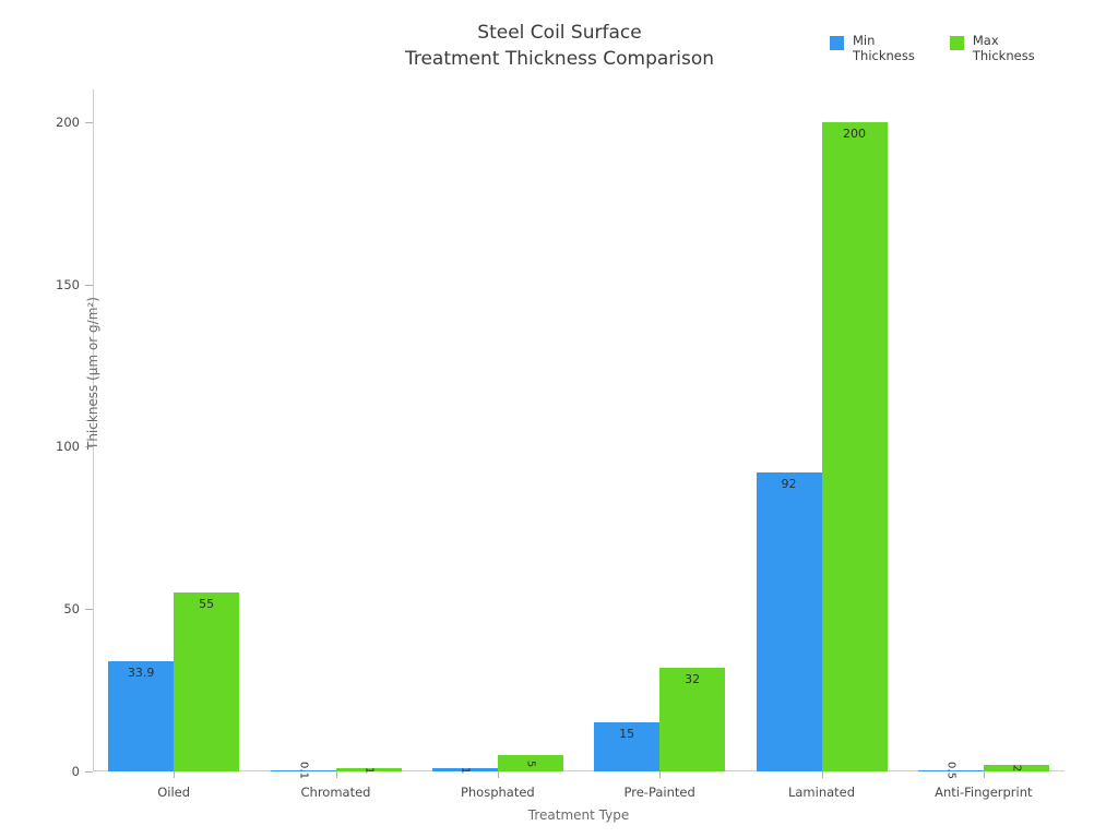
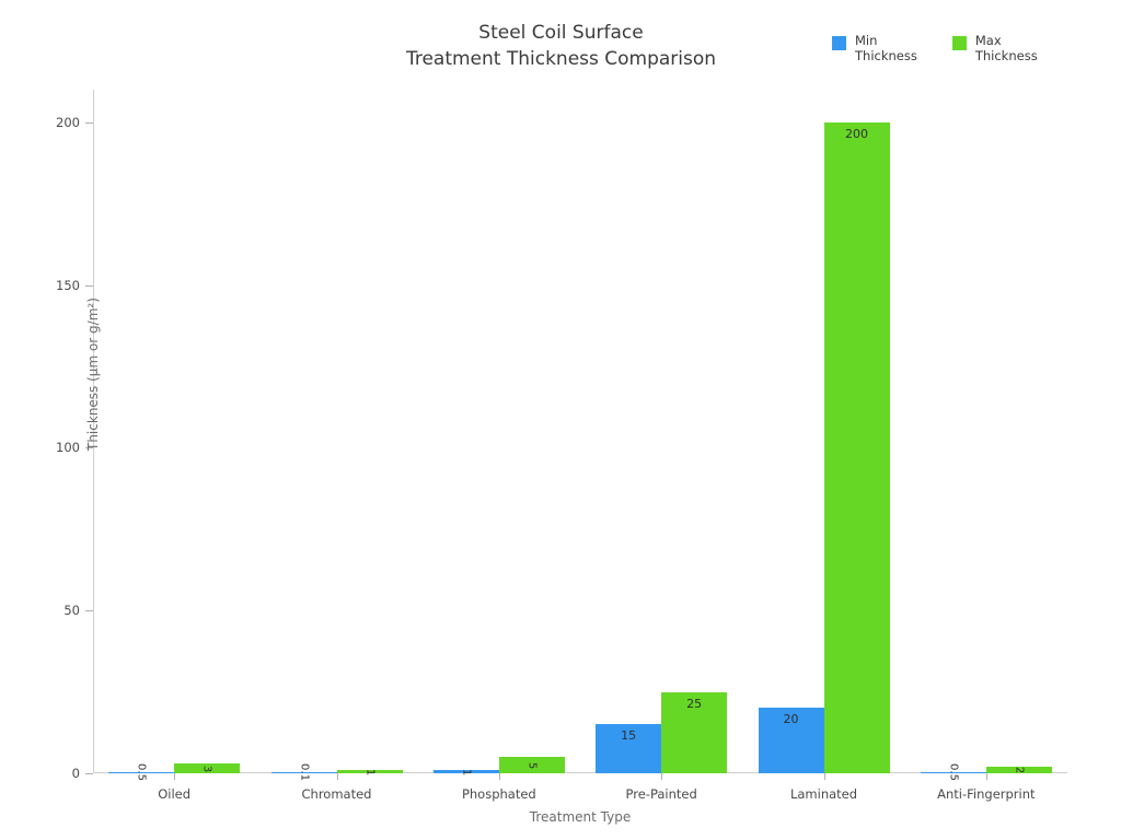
Min Thickness/Oiled: 33.9 -> 0.5
Max Thickness/Oiled: 55 -> 3
Max Thickness/Pre-Painted: 32 -> 25
Min Thickness/Laminated: 92 -> 20
